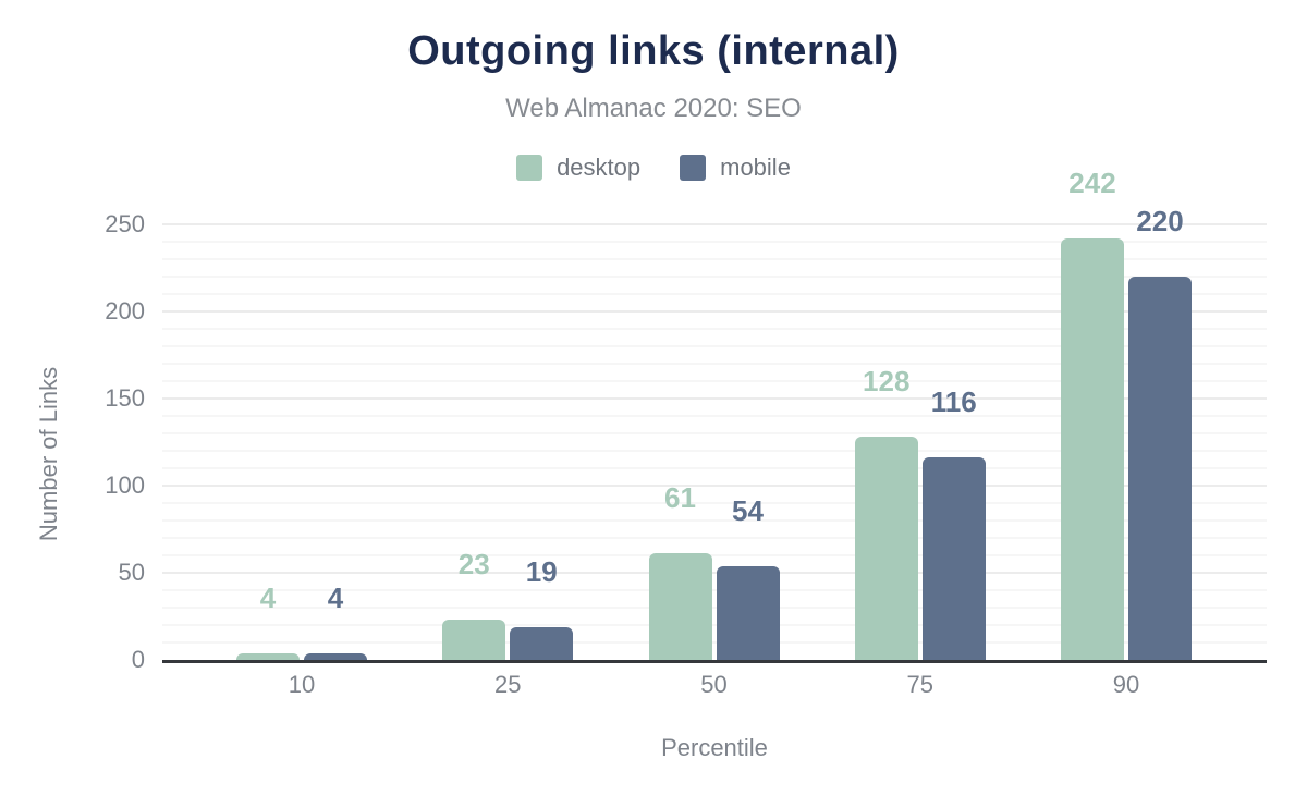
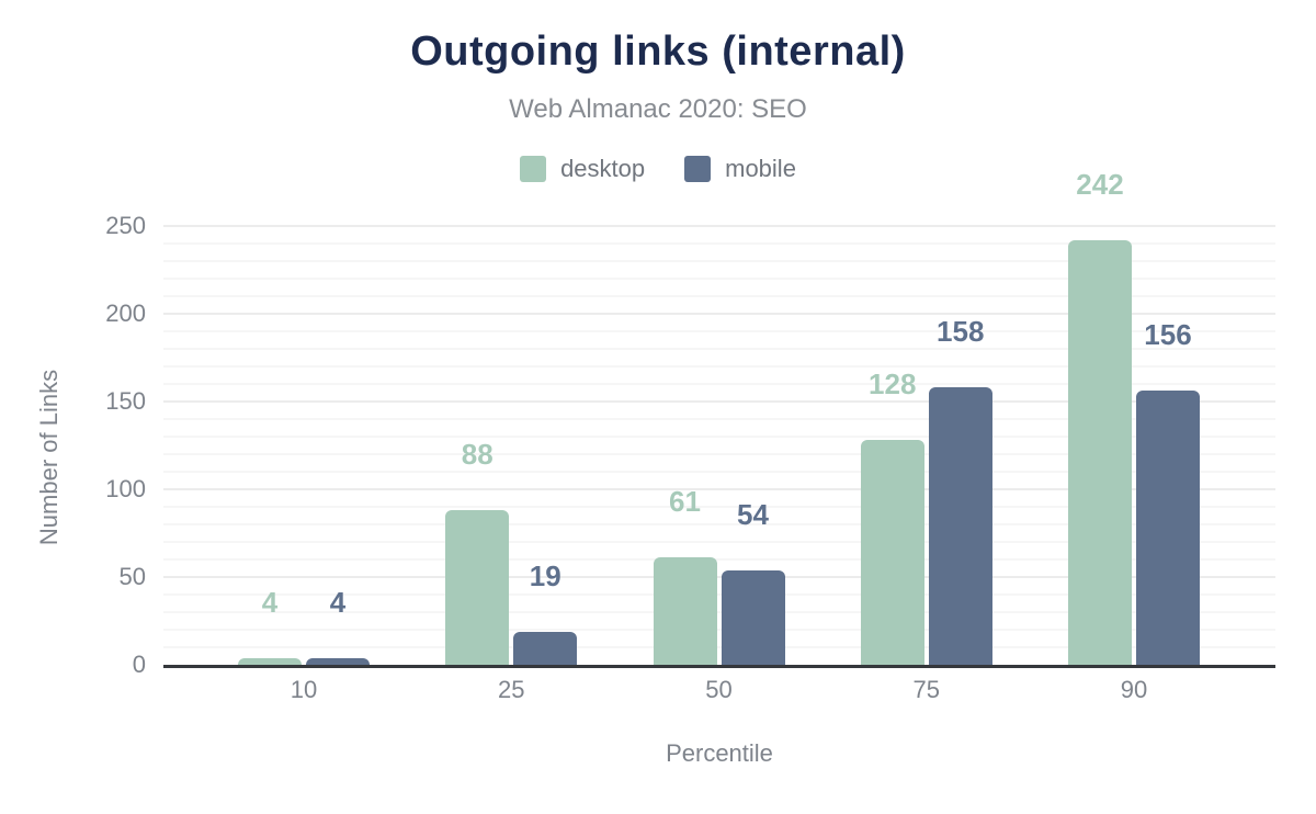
desktop/25: 23 -> 88
mobile/75: 116 -> 158
mobile/90: 220 -> 156
